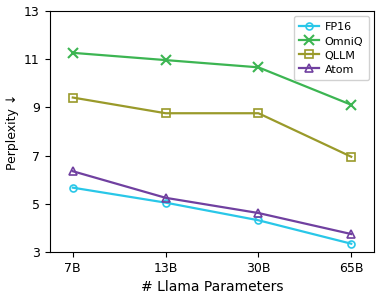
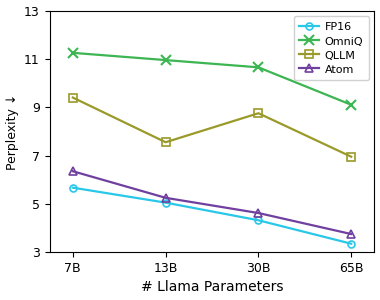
QLLM/13B: 8.75 -> 7.55
